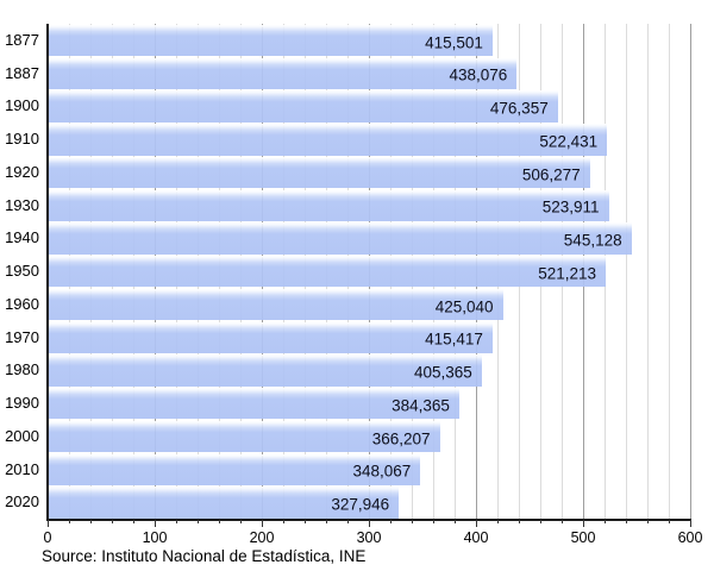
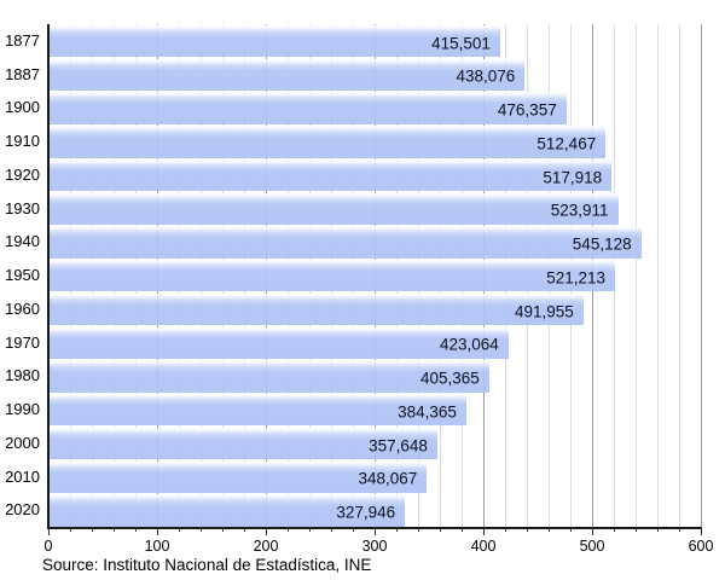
1910: 522,431 -> 512,467
1920: 506,277 -> 517,918
1960: 425,040 -> 491,955
1970: 415,417 -> 423,064
2000: 366,207 -> 357,648
